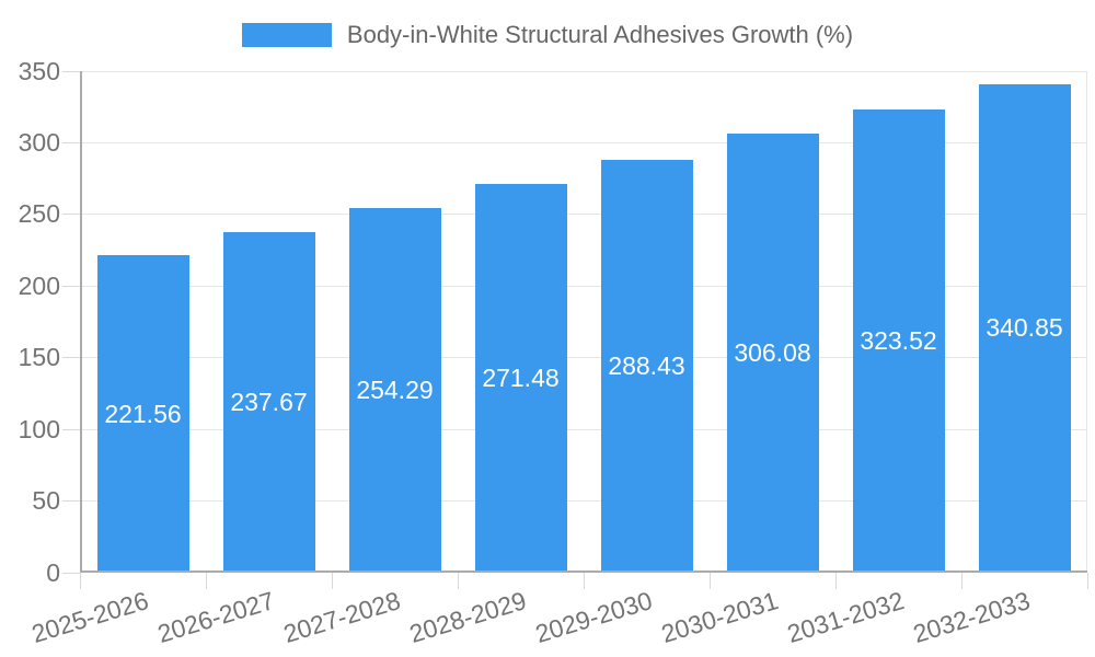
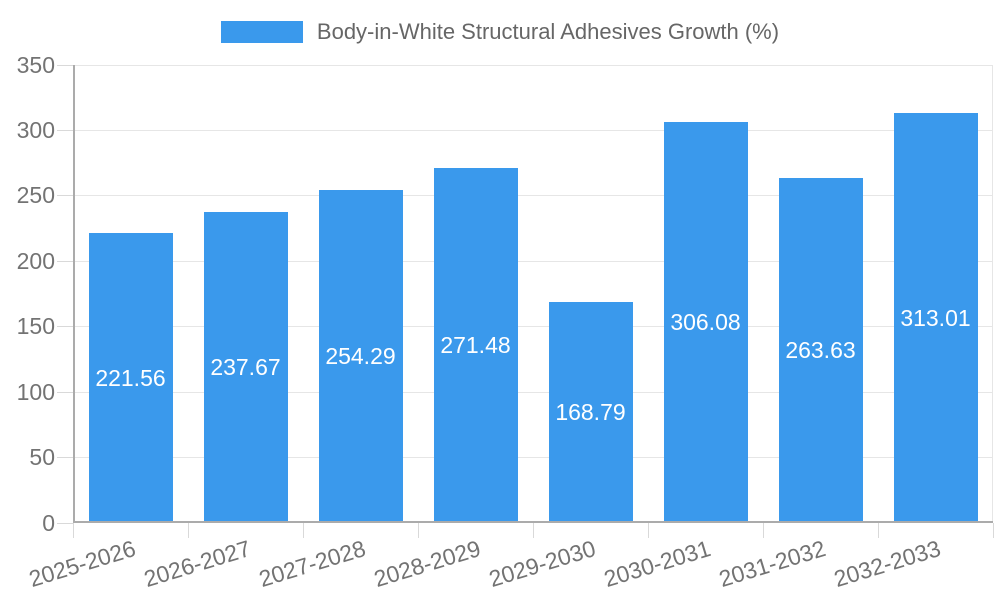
2029-2030: 288.43 -> 168.79
2031-2032: 323.52 -> 263.63
2032-2033: 340.85 -> 313.01
